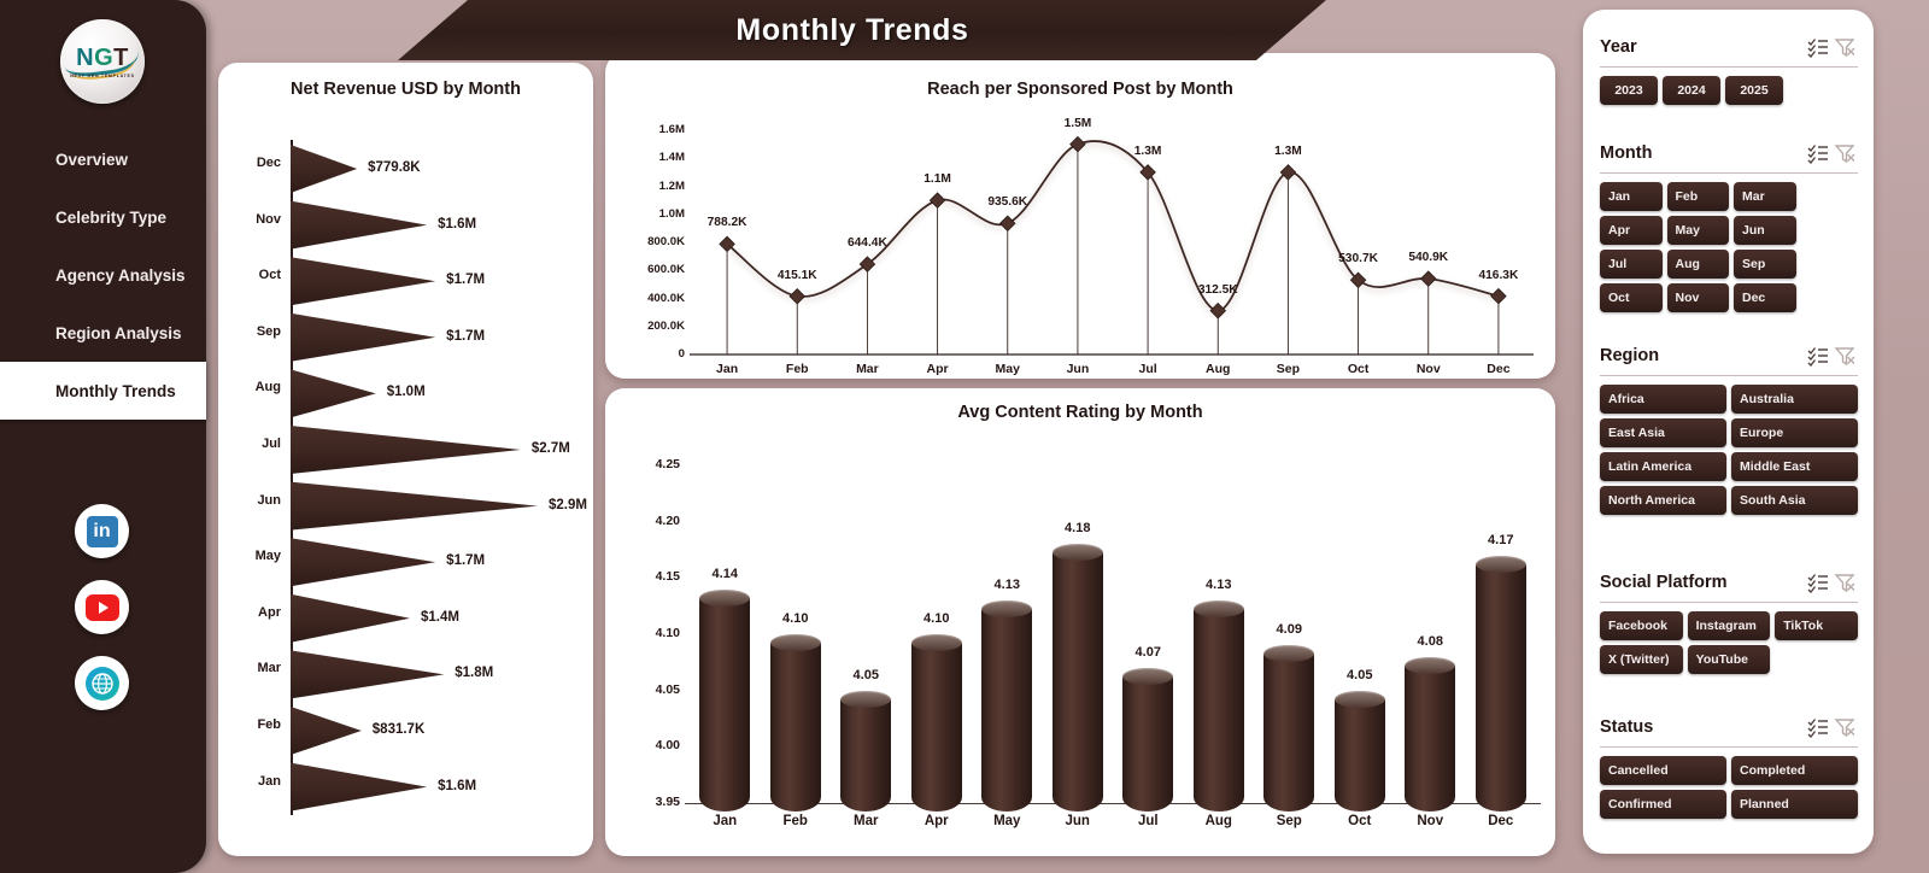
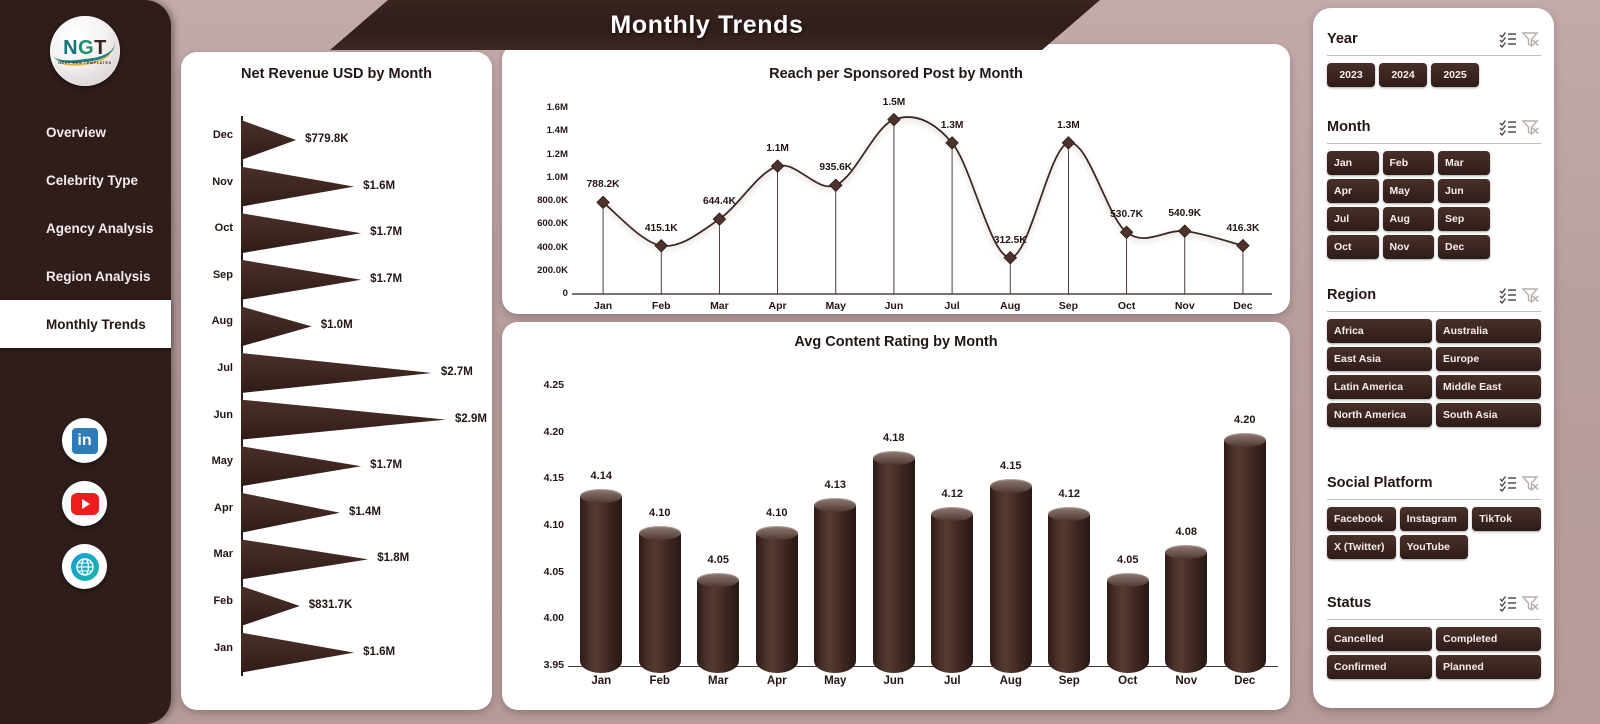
Avg Content Rating by Month/Jul: 4.07 -> 4.12
Avg Content Rating by Month/Aug: 4.13 -> 4.15
Avg Content Rating by Month/Sep: 4.09 -> 4.12
Avg Content Rating by Month/Dec: 4.17 -> 4.20
